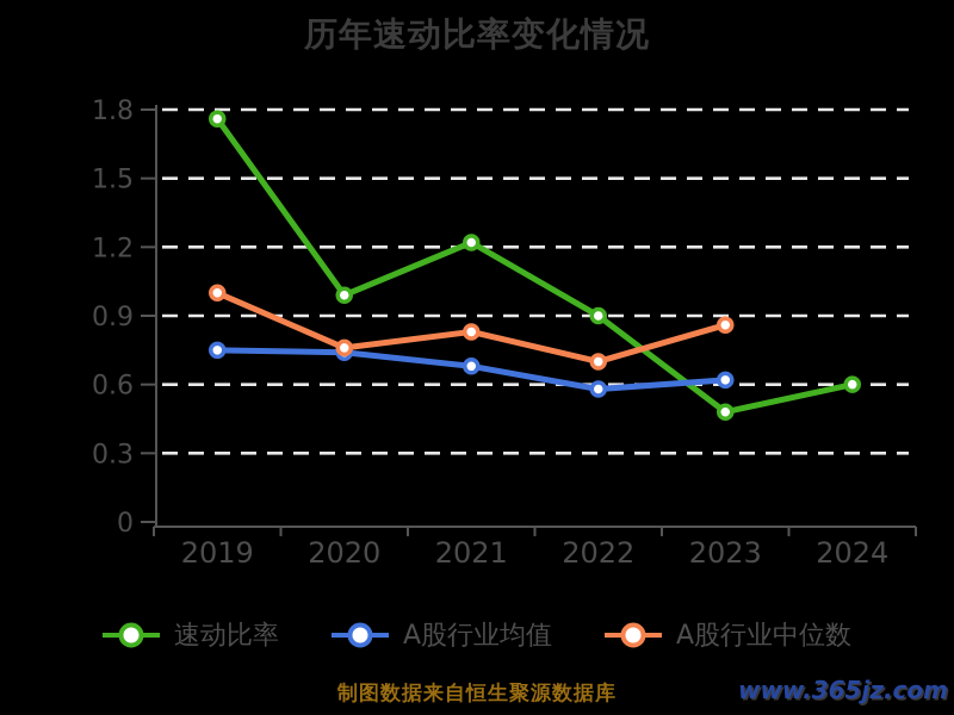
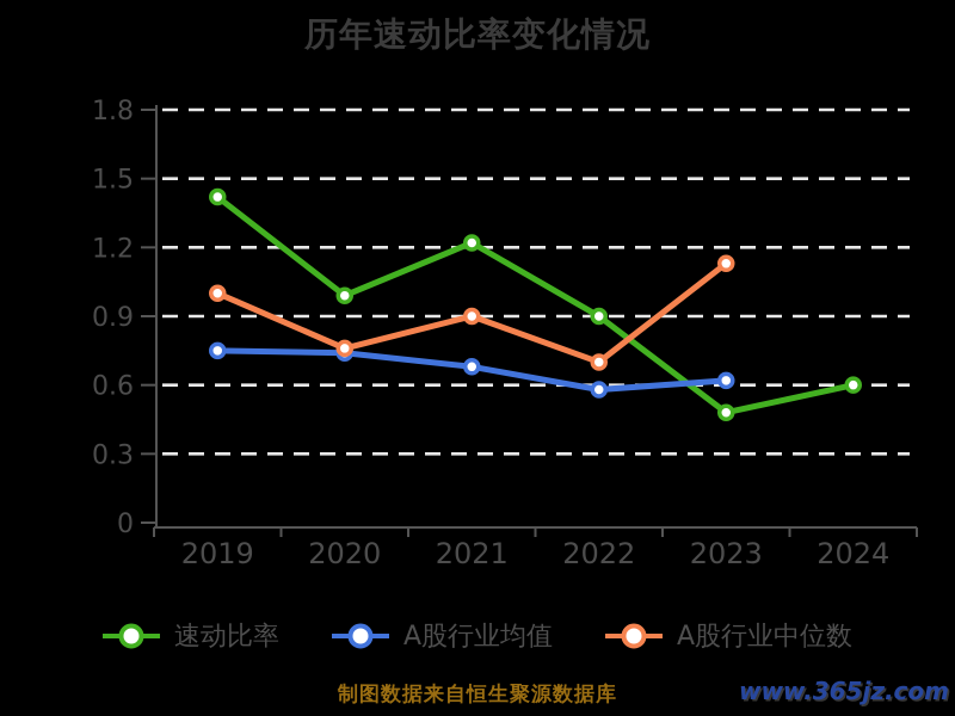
速动比率/2019: 1.76 -> 1.42
A股行业中位数/2021: 0.83 -> 0.90
A股行业中位数/2023: 0.86 -> 1.13
